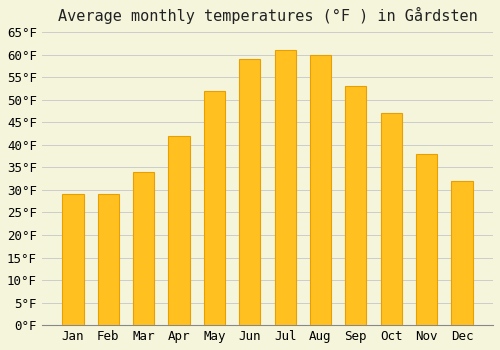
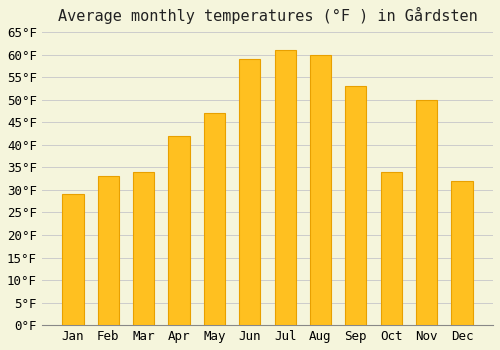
Feb: 29°F -> 33°F
May: 52°F -> 47°F
Oct: 47°F -> 34°F
Nov: 38°F -> 50°F
